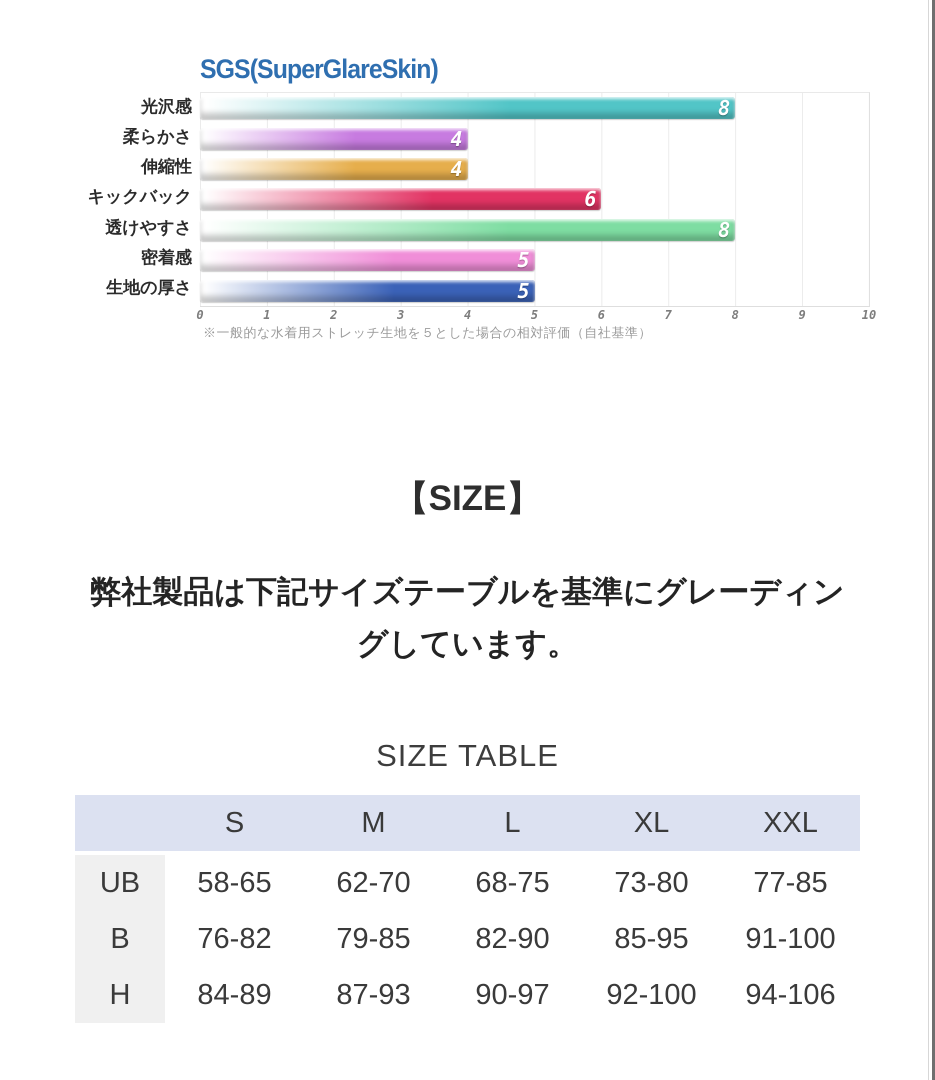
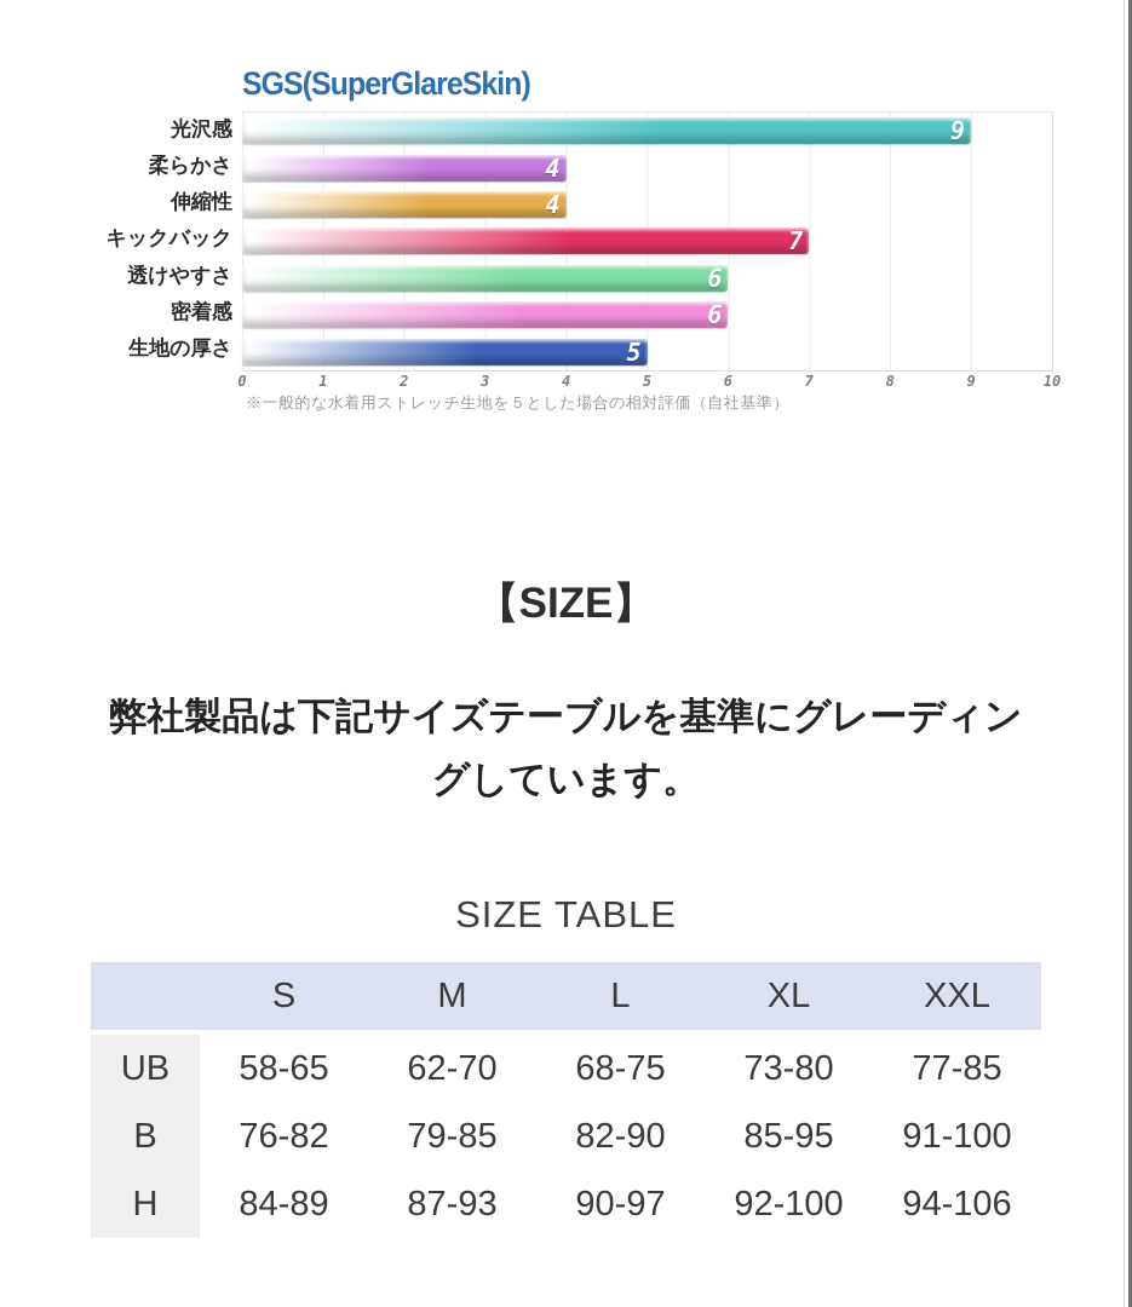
SGS(SuperGlareSkin)/光沢感: 8 -> 9
SGS(SuperGlareSkin)/キックバック: 6 -> 7
SGS(SuperGlareSkin)/透けやすさ: 8 -> 6
SGS(SuperGlareSkin)/密着感: 5 -> 6
